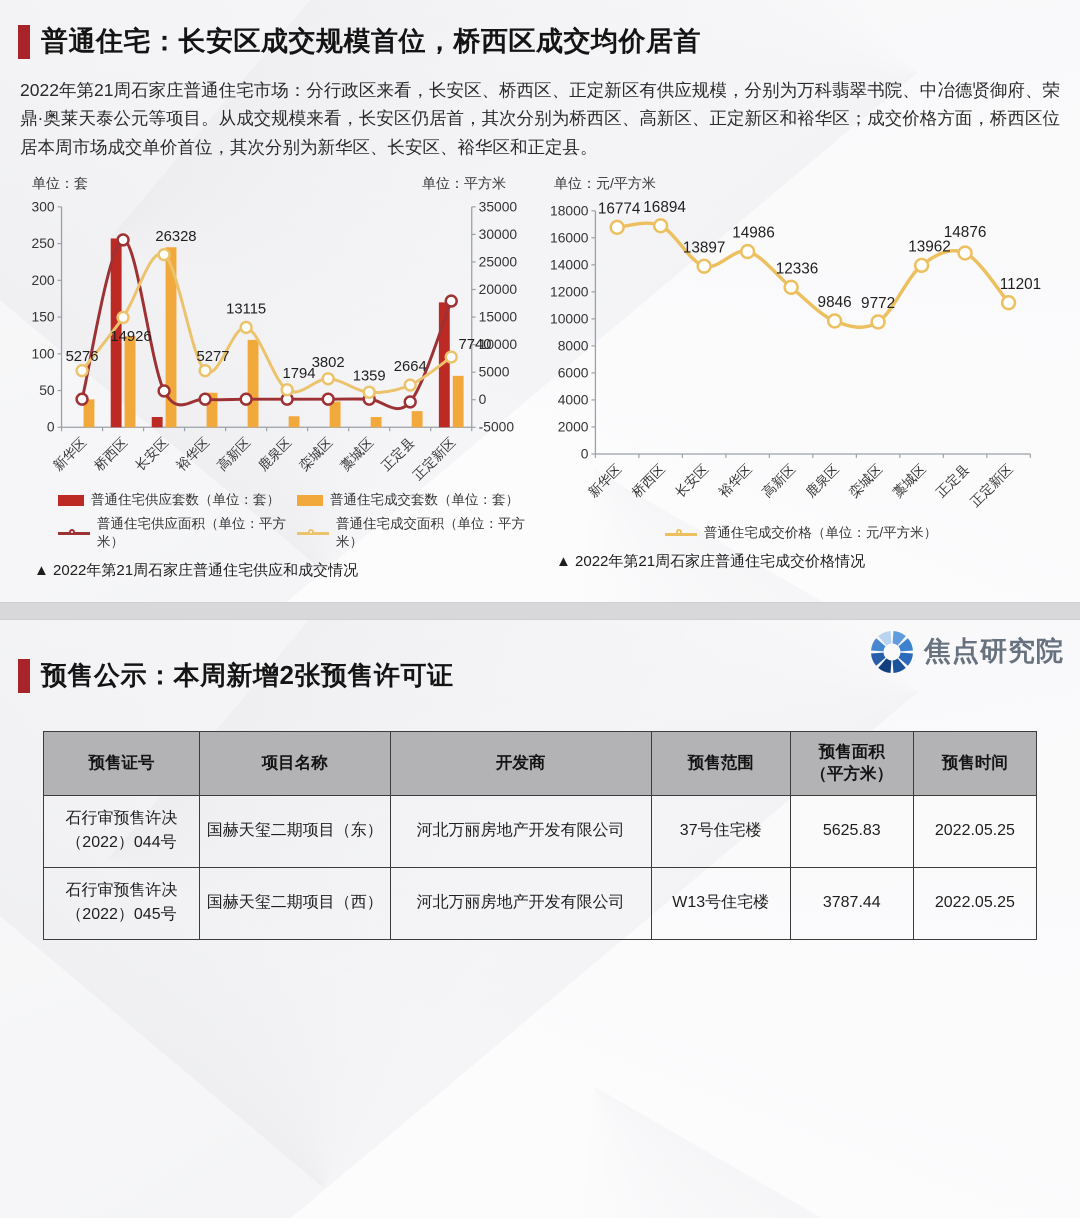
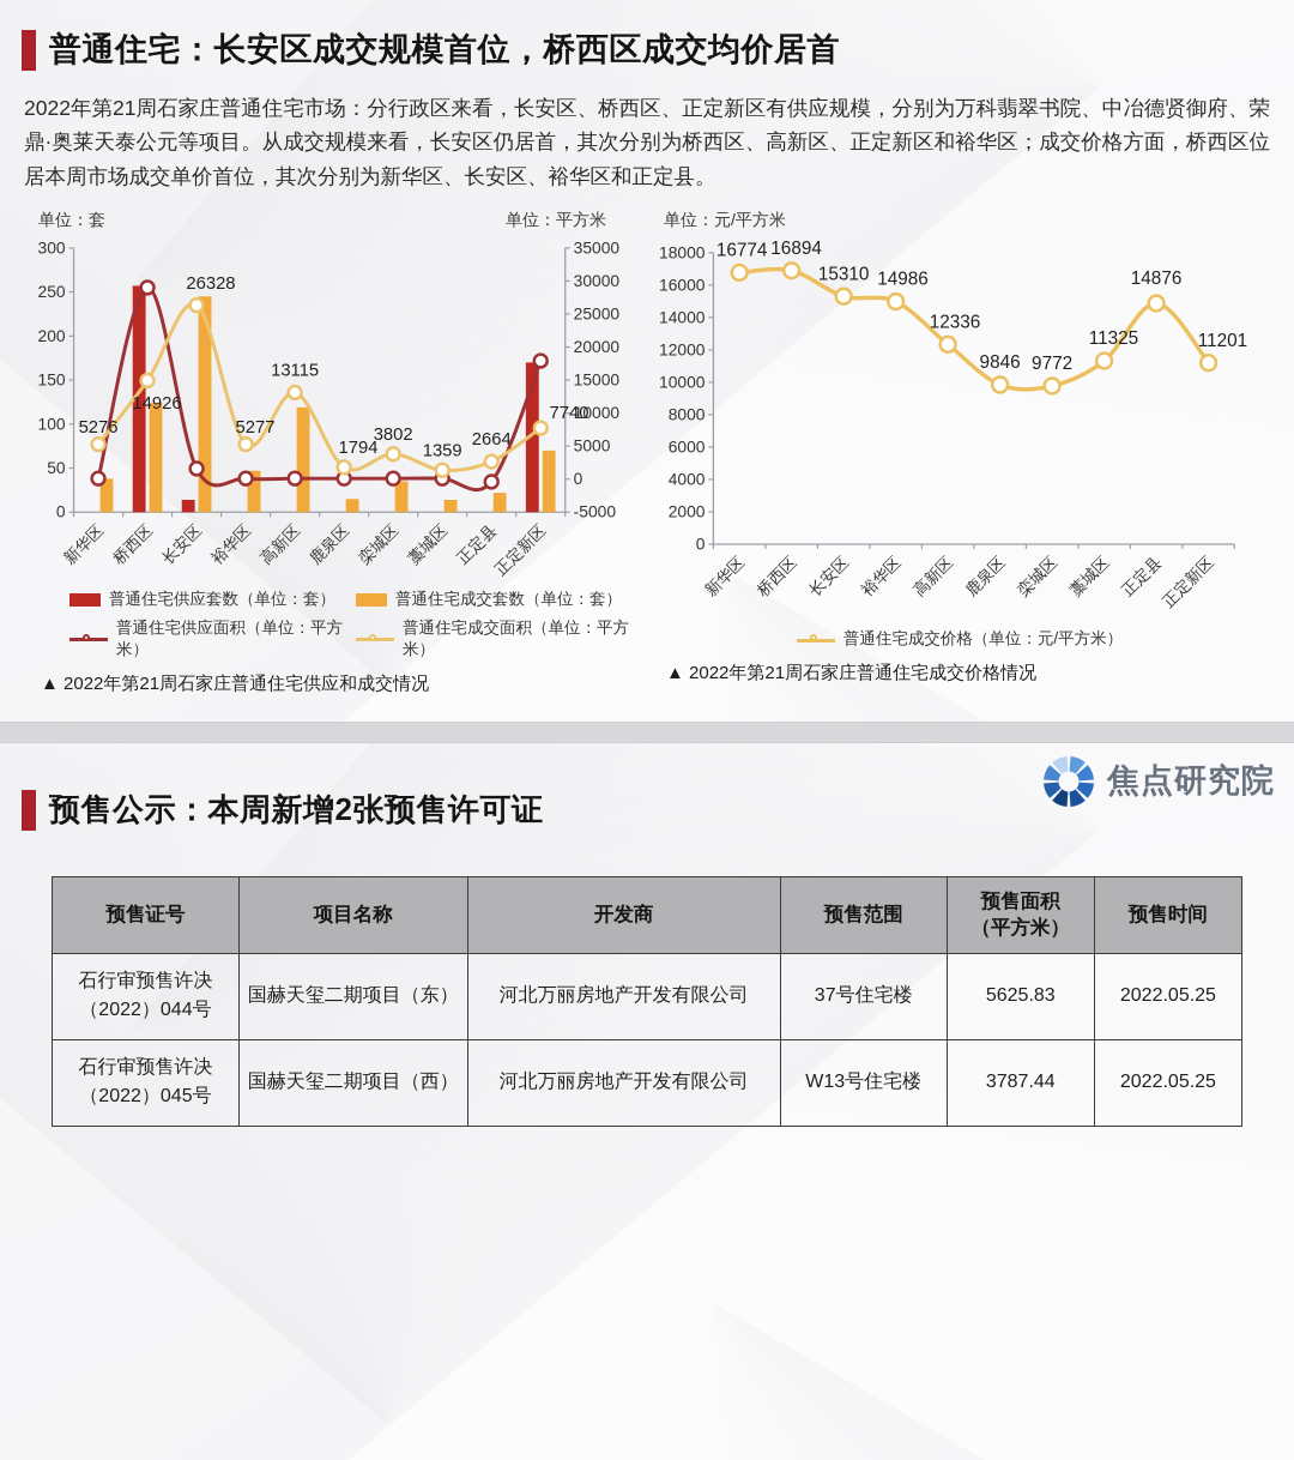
▲ 2022年第21周石家庄普通住宅成交价格情况/长安区: 13897 -> 15310
▲ 2022年第21周石家庄普通住宅成交价格情况/藁城区: 13962 -> 11325
